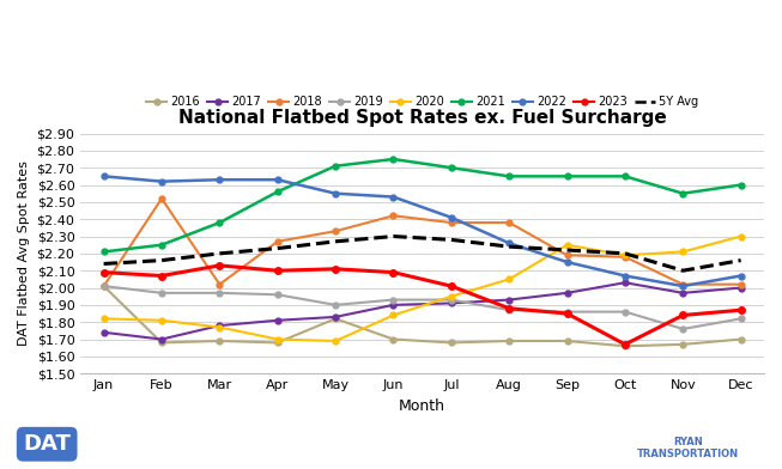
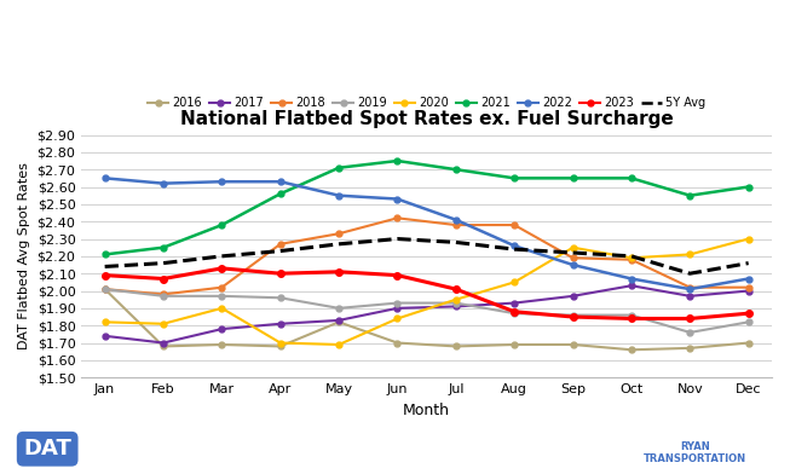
2018/Feb: $2.52 -> $1.98
2020/Mar: $1.77 -> $1.90
2023/Oct: $1.67 -> $1.84
